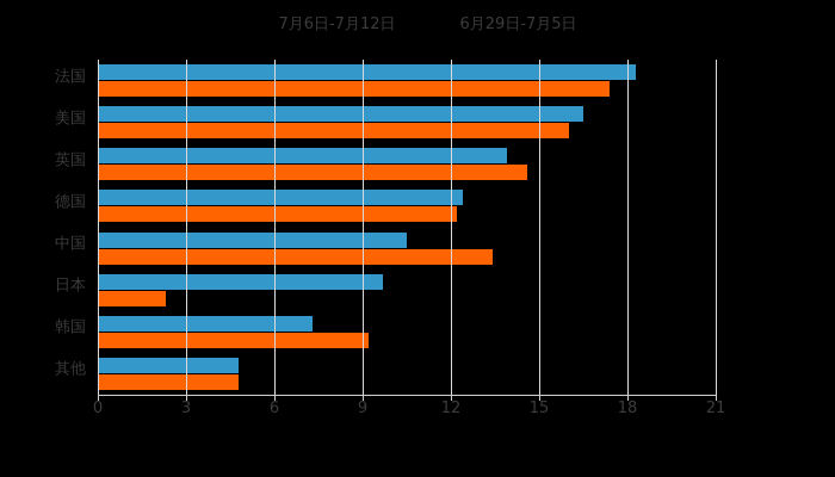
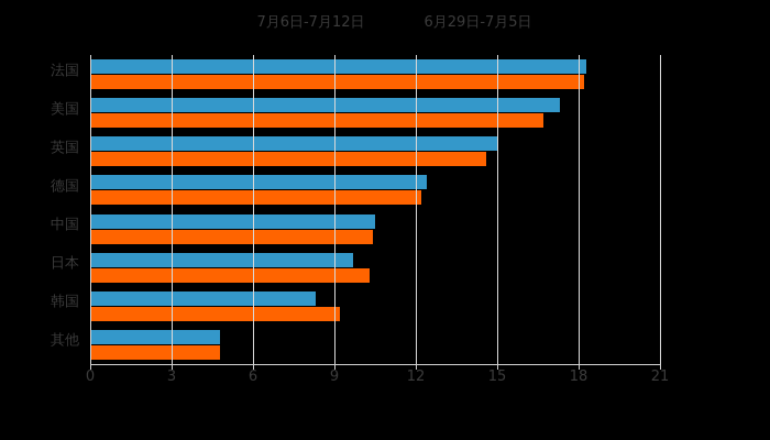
6月29日-7月5日/法国: 17.4 -> 18.2
7月6日-7月12日/美国: 16.5 -> 17.3
6月29日-7月5日/美国: 16.0 -> 16.7
7月6日-7月12日/英国: 13.9 -> 15.0
6月29日-7月5日/中国: 13.4 -> 10.4
6月29日-7月5日/日本: 2.3 -> 10.3
7月6日-7月12日/韩国: 7.3 -> 8.3
